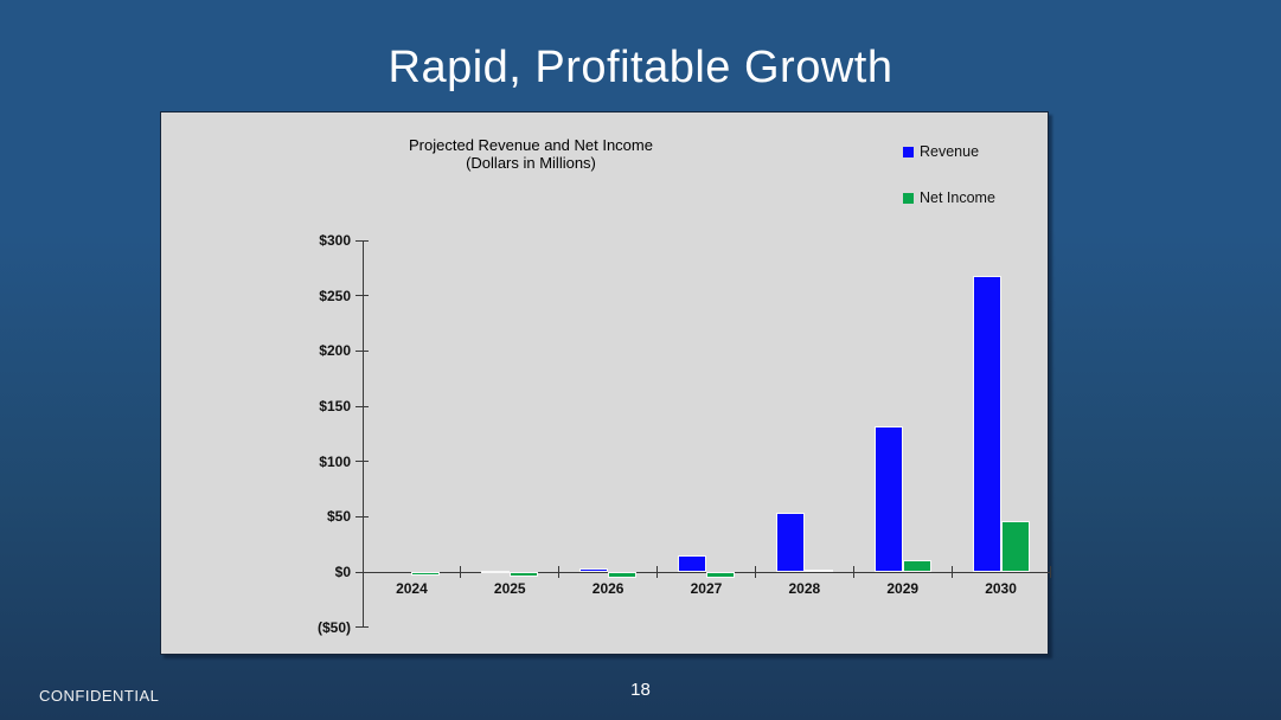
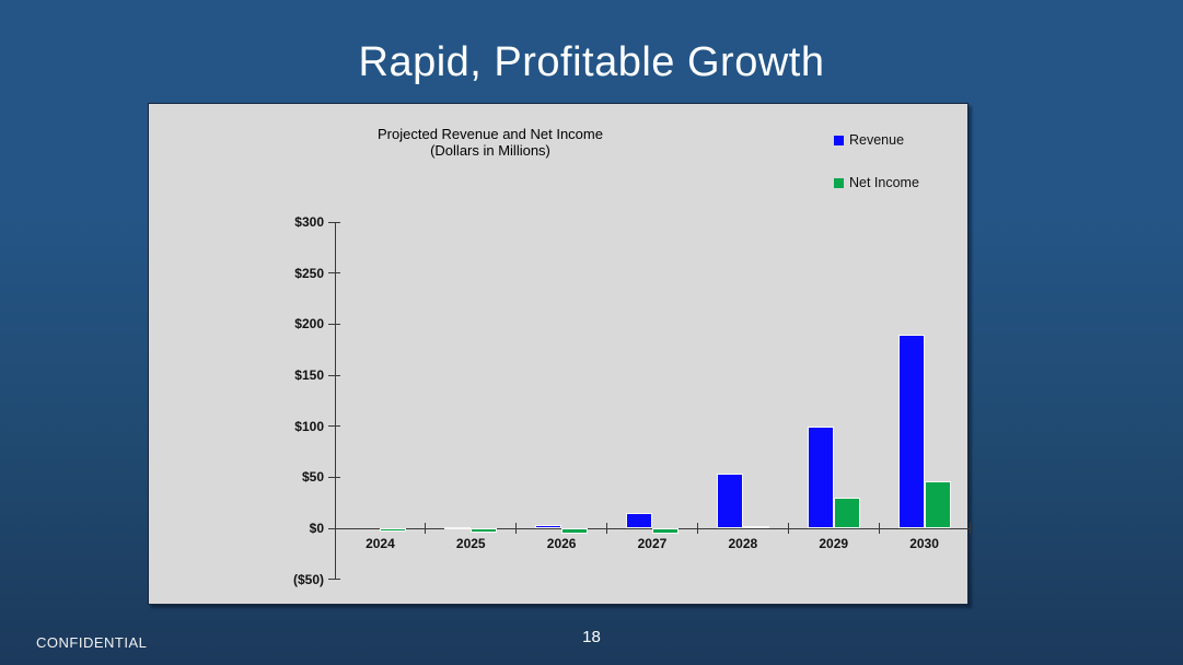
Revenue/2029: $130 -> $100
Net Income/2029: $10 -> $30
Revenue/2030: $270 -> $190
